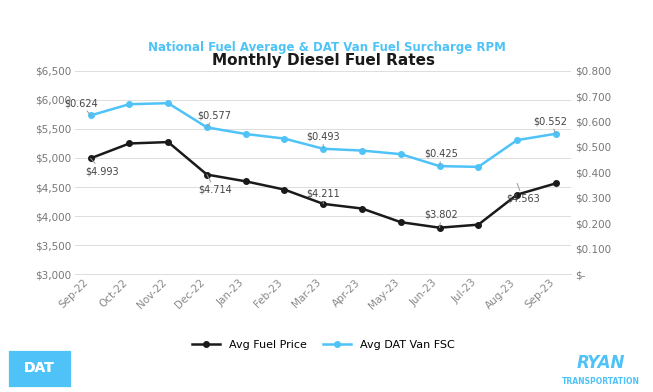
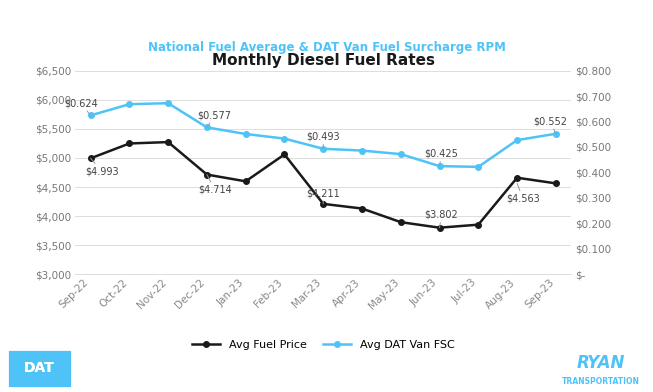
Avg Fuel Price/Feb-23: $4,46 -> $5,06
Avg Fuel Price/Aug-23: $4,37 -> $4,66
